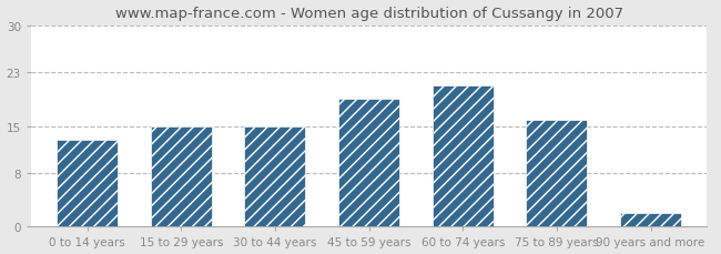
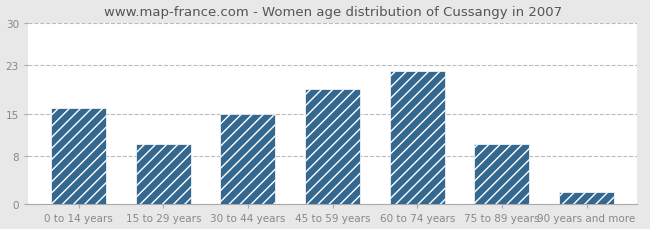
0 to 14 years: 13 -> 16
15 to 29 years: 15 -> 10
60 to 74 years: 21 -> 22
75 to 89 years: 16 -> 10
